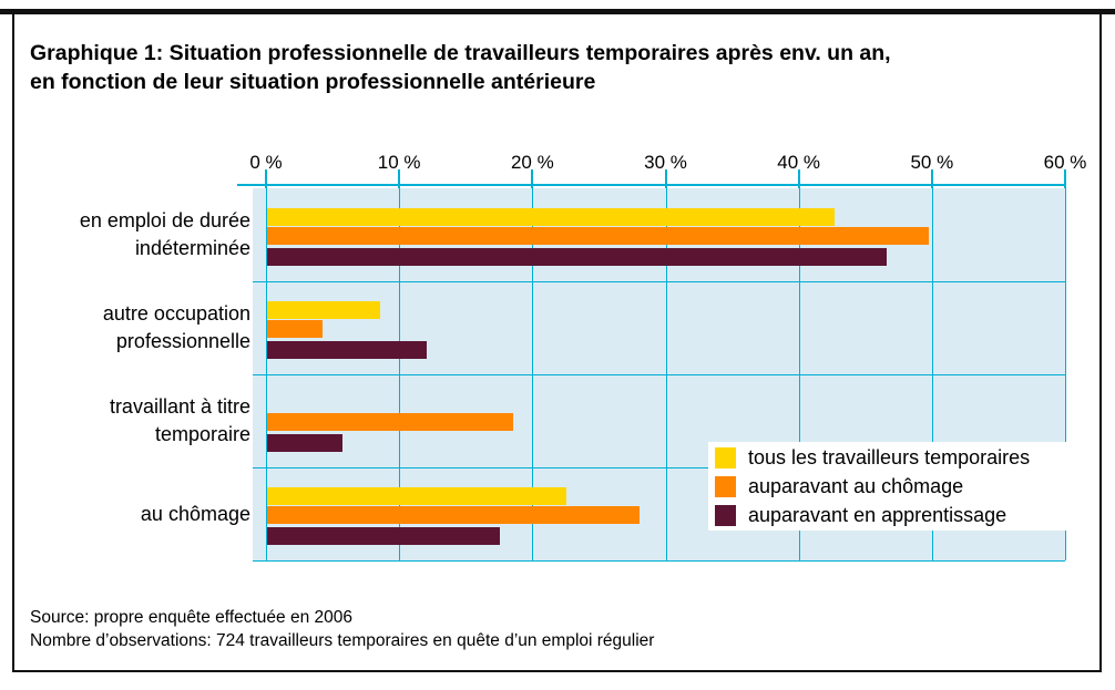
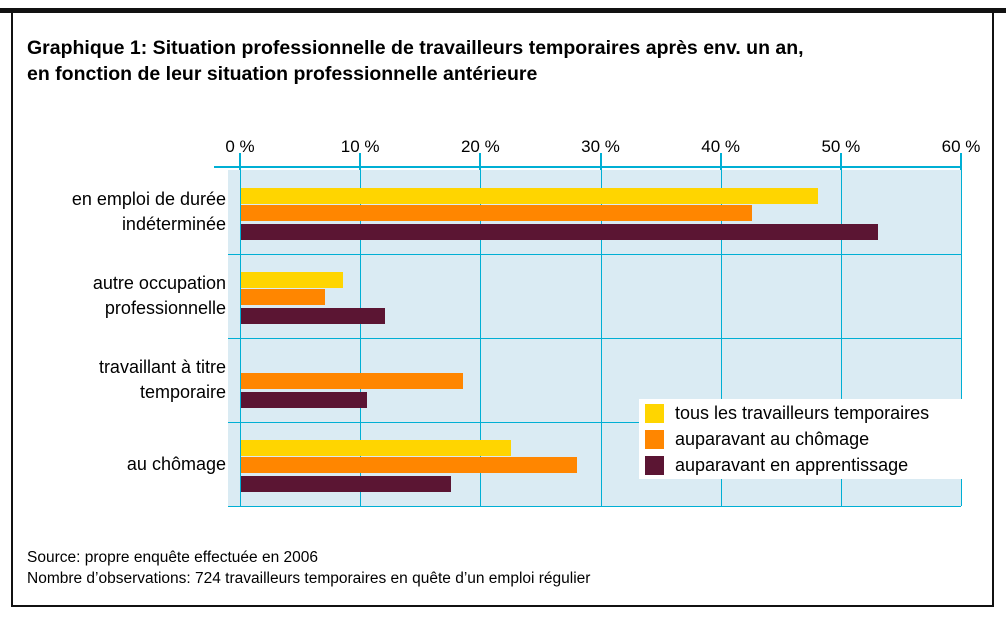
tous les travailleurs temporaires/en emploi de durée indéterminée: 42.6% -> 48.0%
auparavant au chômage/en emploi de durée indéterminée: 49.7% -> 42.5%
auparavant en apprentissage/en emploi de durée indéterminée: 46.5% -> 53.0%
auparavant au chômage/autre occupation professionnelle: 4.2% -> 7.0%
auparavant en apprentissage/travaillant à titre temporaire: 5.7% -> 10.5%
